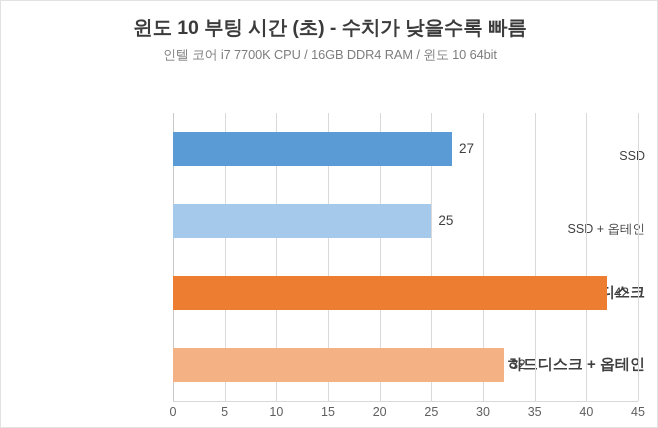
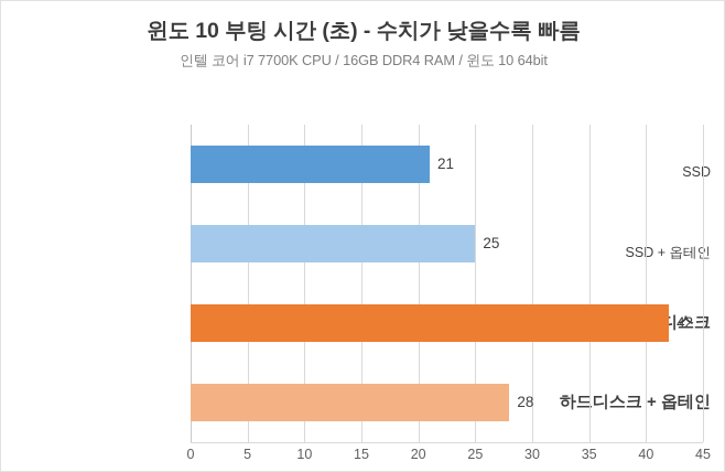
SSD: 27 -> 21
하드디스크 + 옵테인: 32 -> 28
